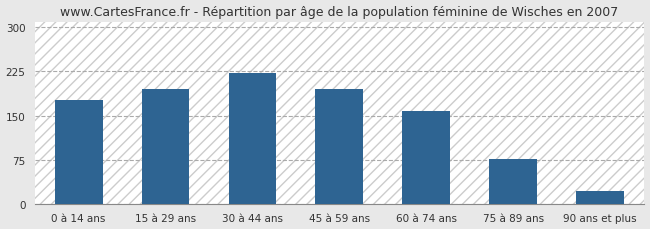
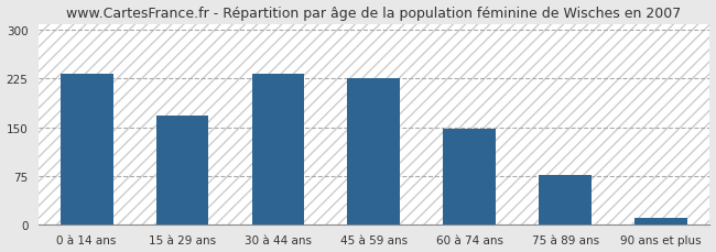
0 à 14 ans: 176 -> 233
15 à 29 ans: 196 -> 168
30 à 44 ans: 222 -> 233
45 à 59 ans: 196 -> 225
60 à 74 ans: 158 -> 148
90 ans et plus: 22 -> 10
